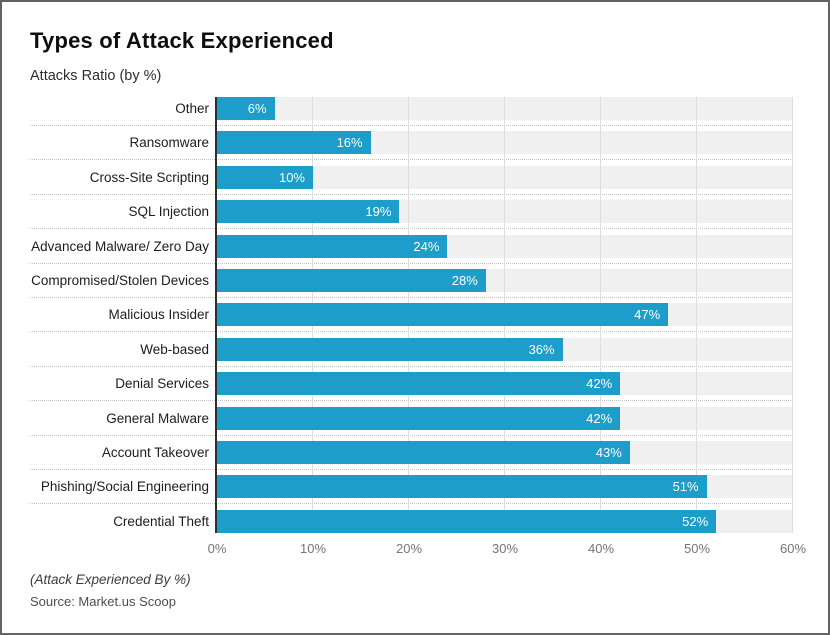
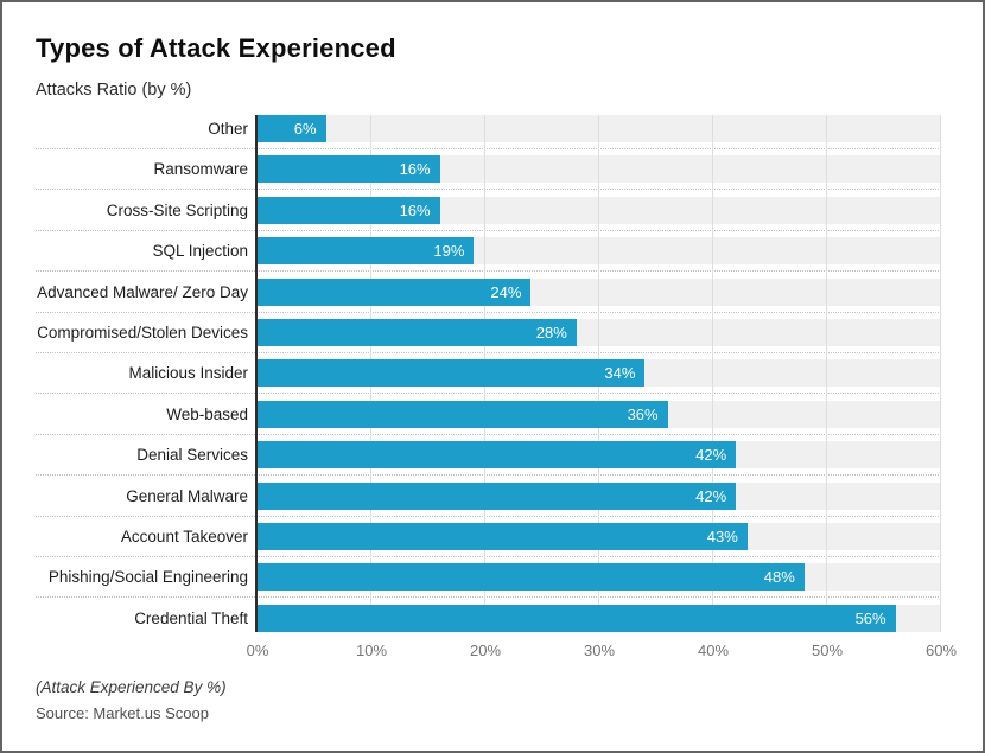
Cross-Site Scripting: 10% -> 16%
Malicious Insider: 47% -> 34%
Phishing/Social Engineering: 51% -> 48%
Credential Theft: 52% -> 56%
